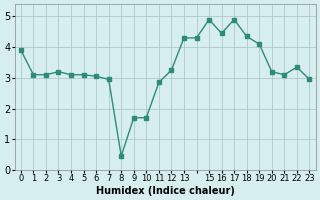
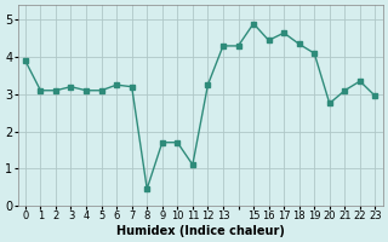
6: 3.05 -> 3.25
7: 2.95 -> 3.20
11: 2.85 -> 1.10
17: 4.90 -> 4.65
20: 3.20 -> 2.75
